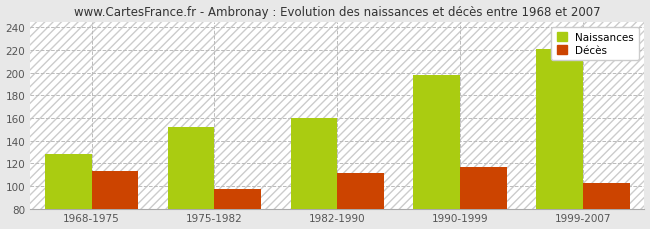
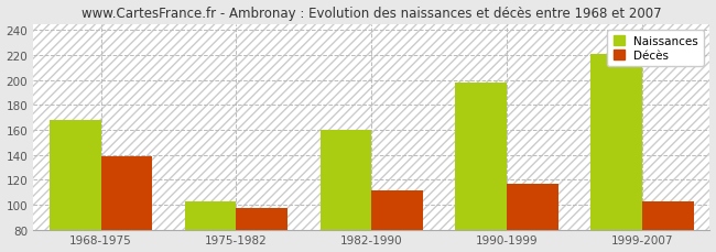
Naissances/1968-1975: 128 -> 168
Décès/1968-1975: 113 -> 139
Naissances/1975-1982: 152 -> 103
